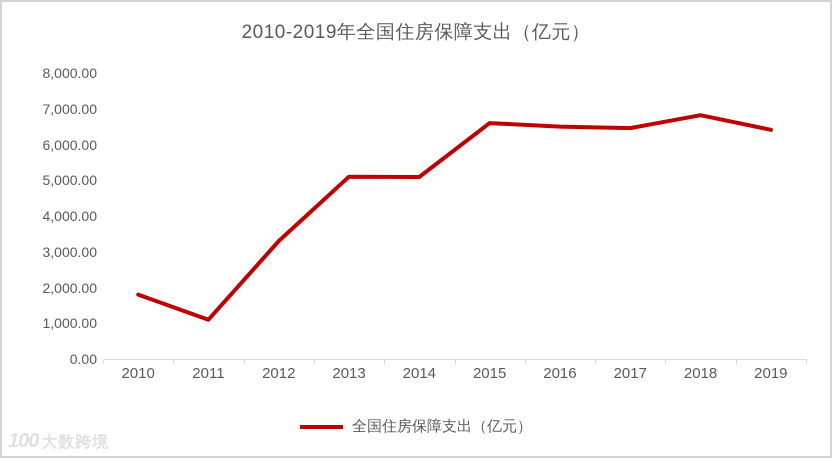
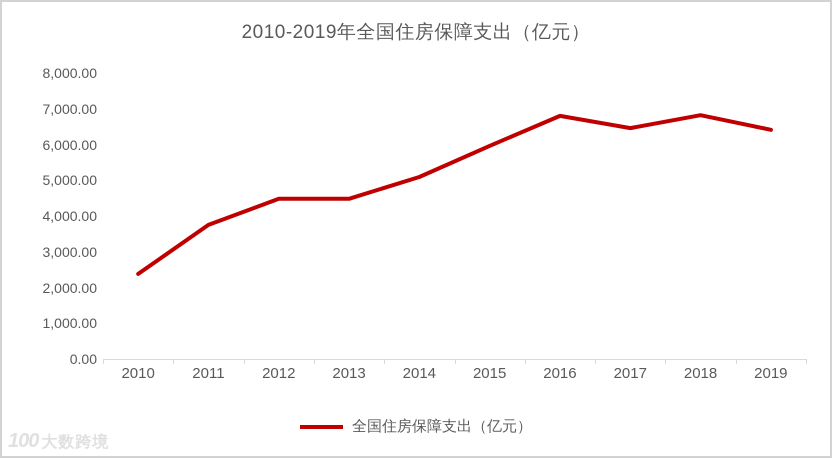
2010: 1800 -> 2400
2011: 1100 -> 3800
2012: 3300 -> 4500
2013: 5100 -> 4500
2015: 6600 -> 6000
2016: 6500 -> 6800
